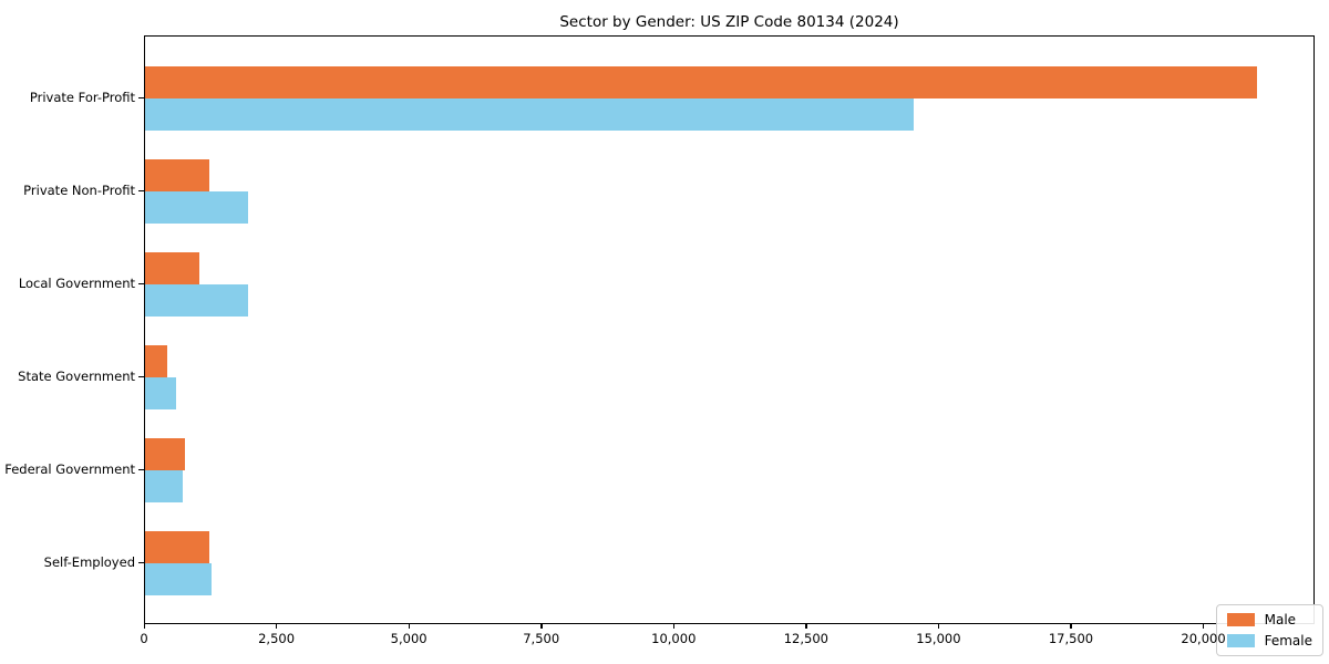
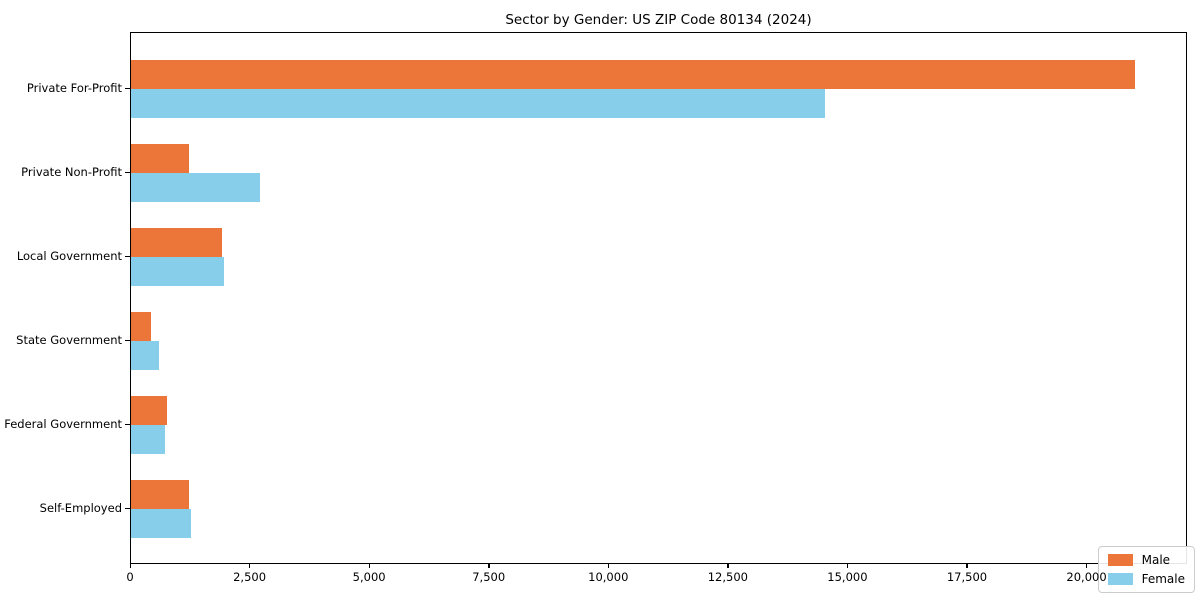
Female/Private Non-Profit: 2000 -> 2700
Male/Local Government: 1000 -> 1900
